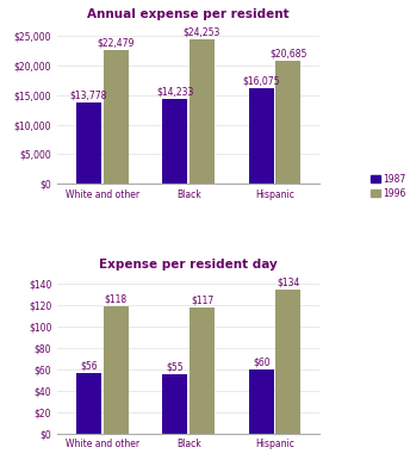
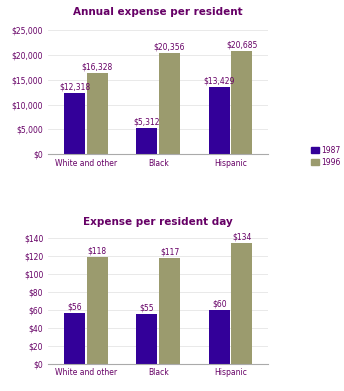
Annual expense per resident/1987/White and other: $13,778 -> $12,318
Annual expense per resident/1996/White and other: $22,479 -> $16,328
Annual expense per resident/1987/Black: $14,233 -> $5,312
Annual expense per resident/1996/Black: $24,253 -> $20,356
Annual expense per resident/1987/Hispanic: $16,075 -> $13,429
